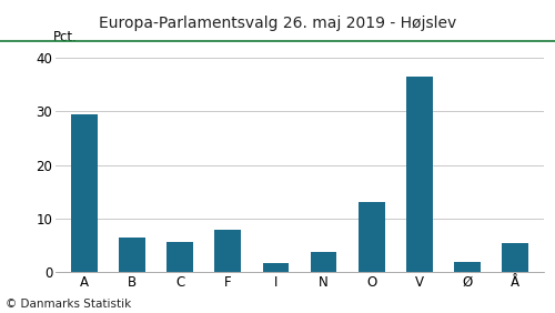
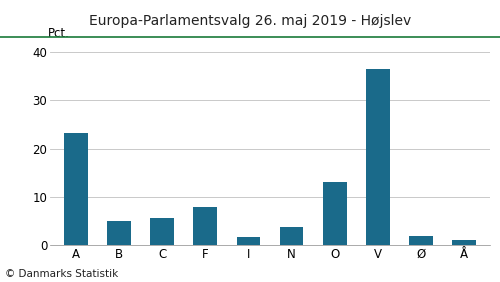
A: 29.5 -> 23.3
B: 6.5 -> 5.1
Å: 5.5 -> 1.1
